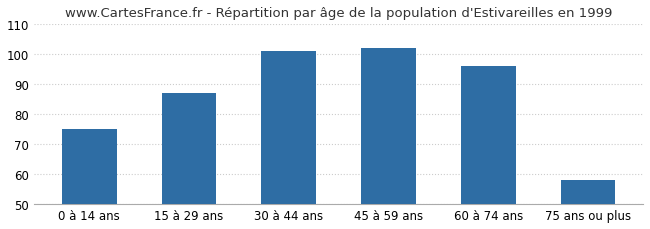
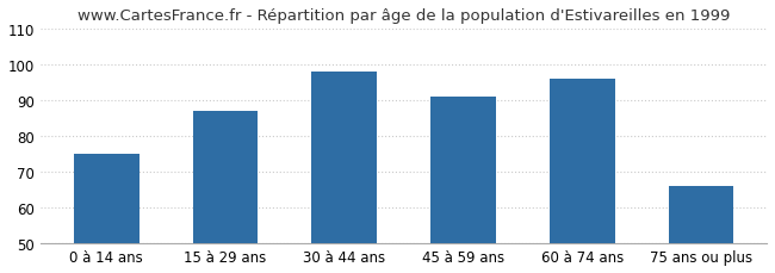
30 à 44 ans: 101 -> 98
45 à 59 ans: 102 -> 91
75 ans ou plus: 58 -> 66
